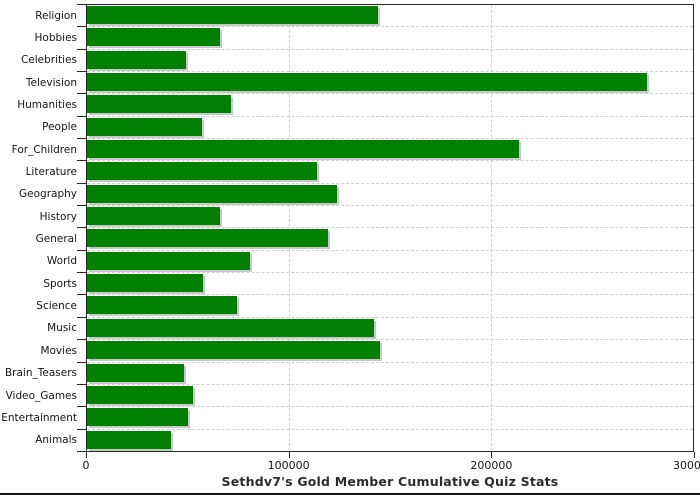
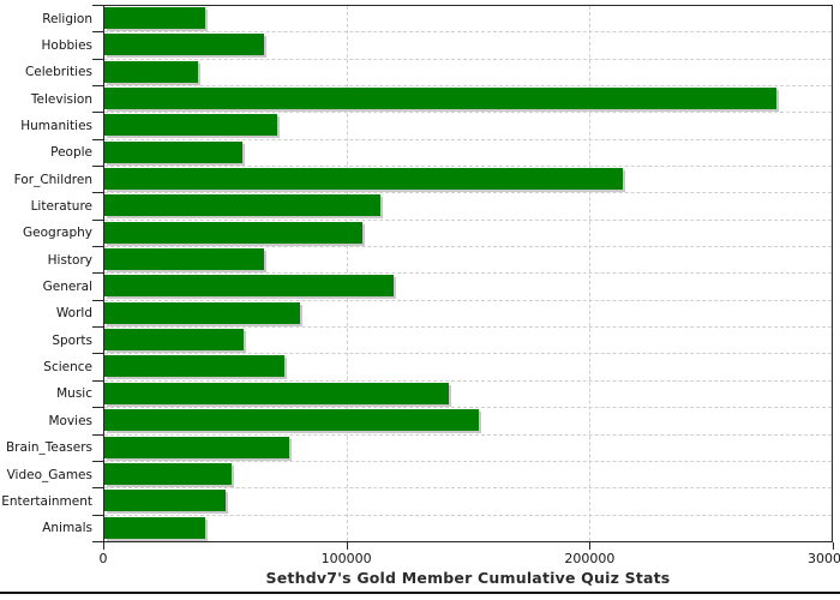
Religion: 144000 -> 42000
Celebrities: 49000 -> 39000
Geography: 124000 -> 106000
Movies: 145000 -> 155000
Brain_Teasers: 48000 -> 76000
